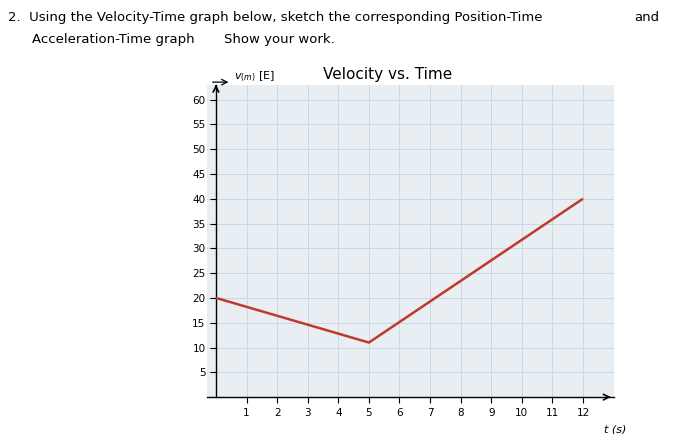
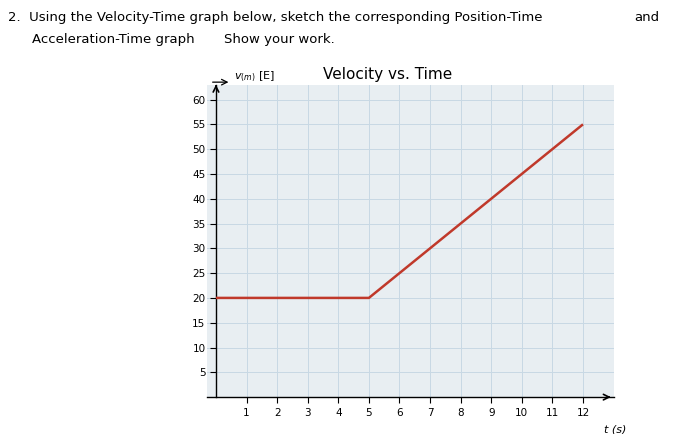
5: 11 -> 20
12: 40 -> 55
